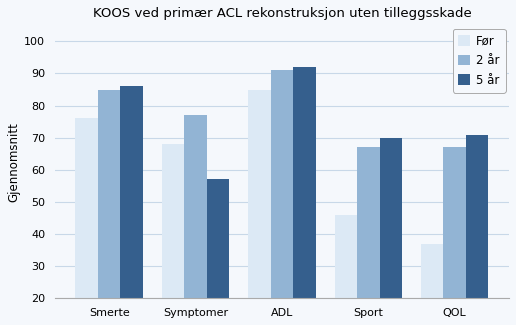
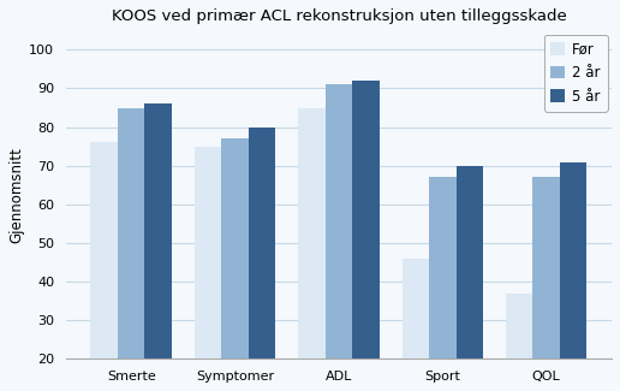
Før/Symptomer: 68 -> 75
5 år/Symptomer: 57 -> 80
